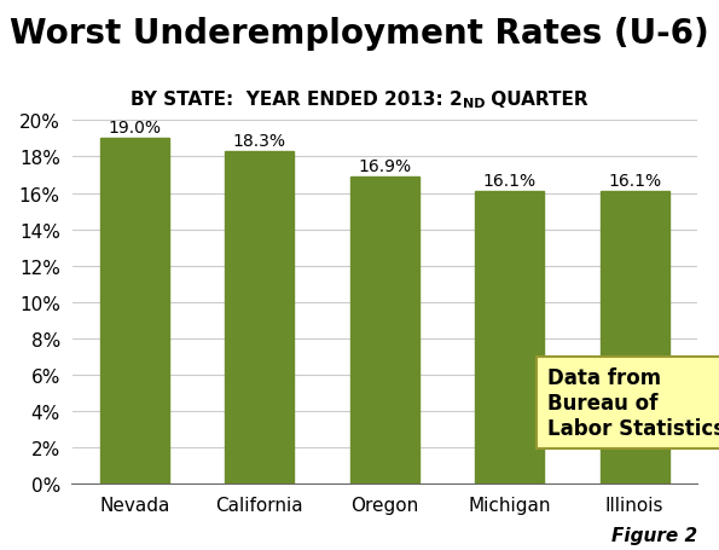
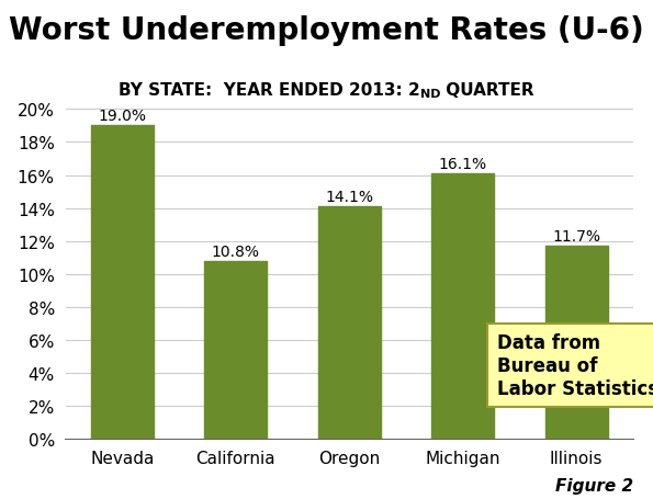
California: 18.3% -> 10.8%
Oregon: 16.9% -> 14.1%
Illinois: 16.1% -> 11.7%
